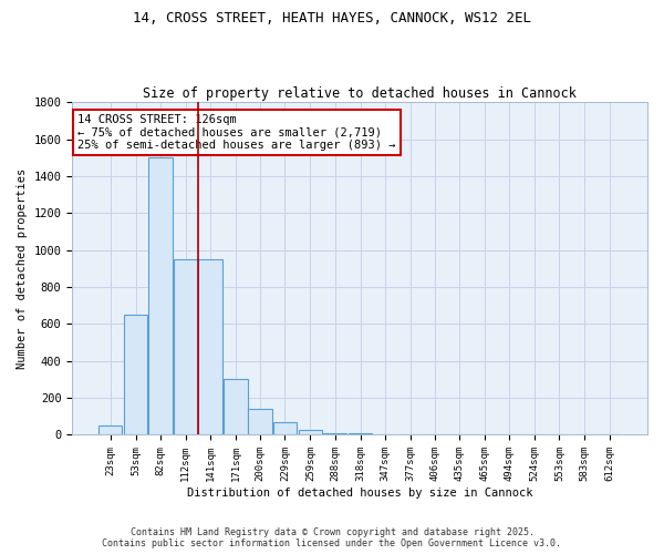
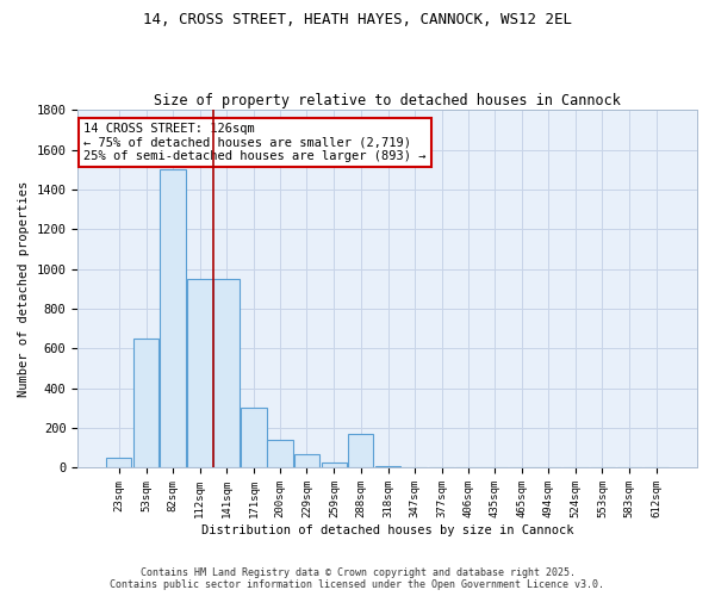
288sqm: 10 -> 170
